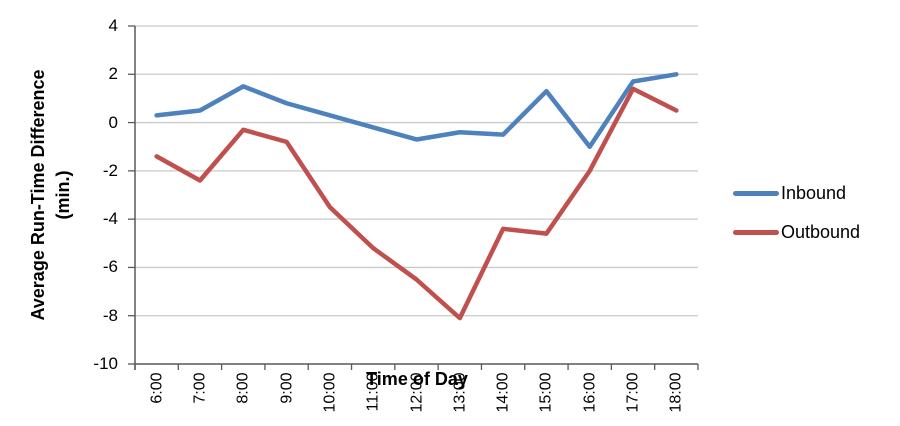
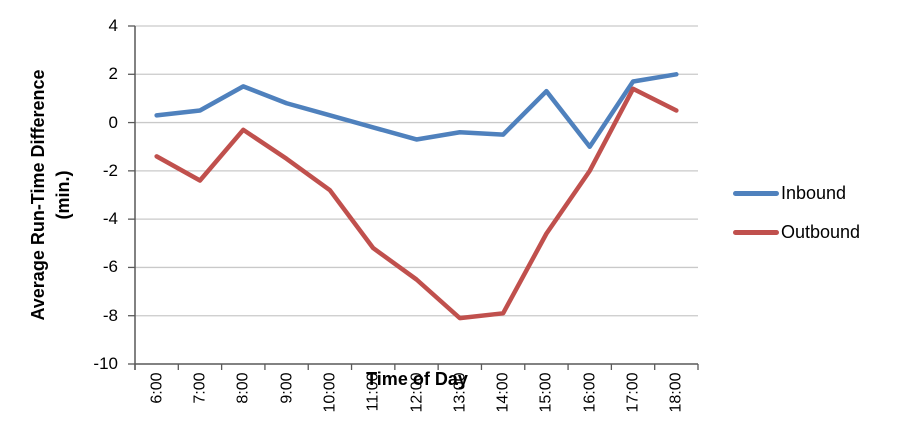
Outbound/9:00: -0.8 -> -1.5
Outbound/10:00: -3.5 -> -2.8
Outbound/14:00: -4.4 -> -7.9
